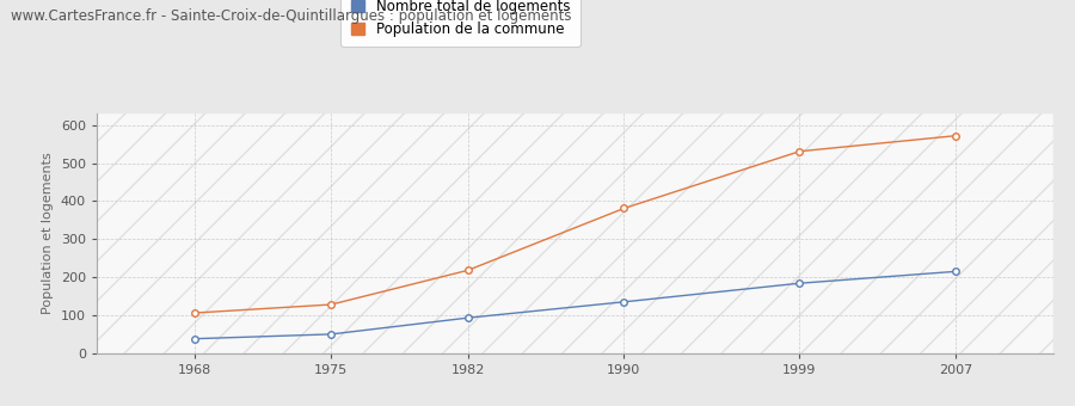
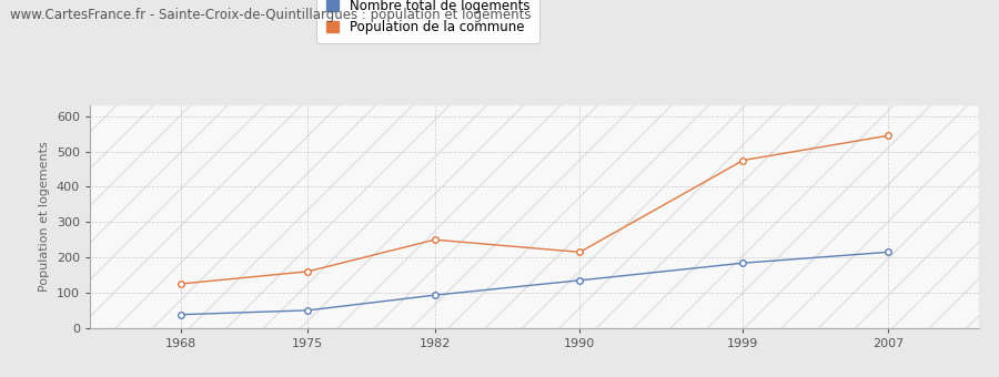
Population de la commune/1968: 106 -> 125
Population de la commune/1975: 128 -> 160
Population de la commune/1982: 218 -> 250
Population de la commune/1990: 381 -> 215
Population de la commune/1999: 531 -> 475
Population de la commune/2007: 572 -> 545
